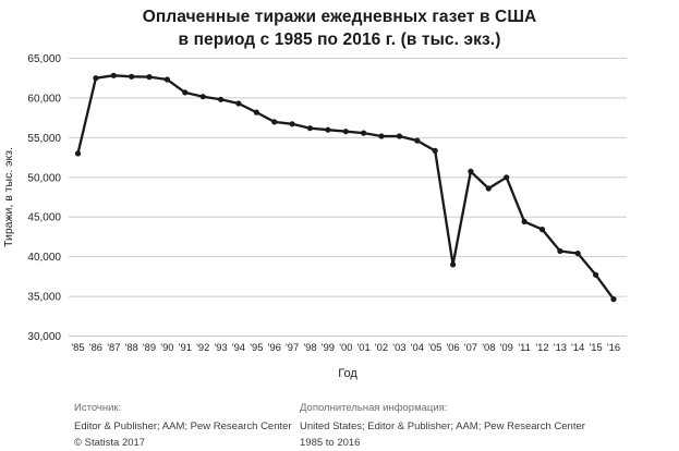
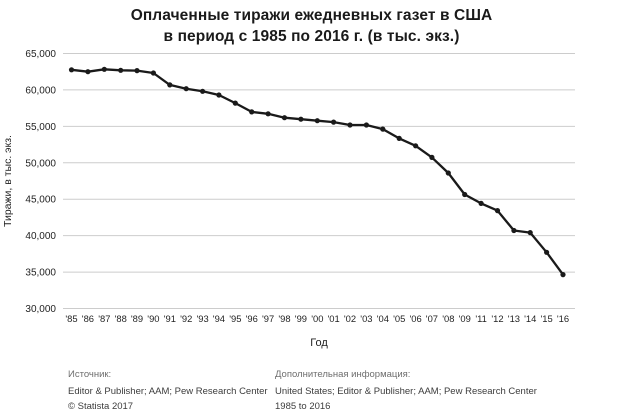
'85: 53000 -> 63000
'06: 39000 -> 52000
'09: 50000 -> 46000
